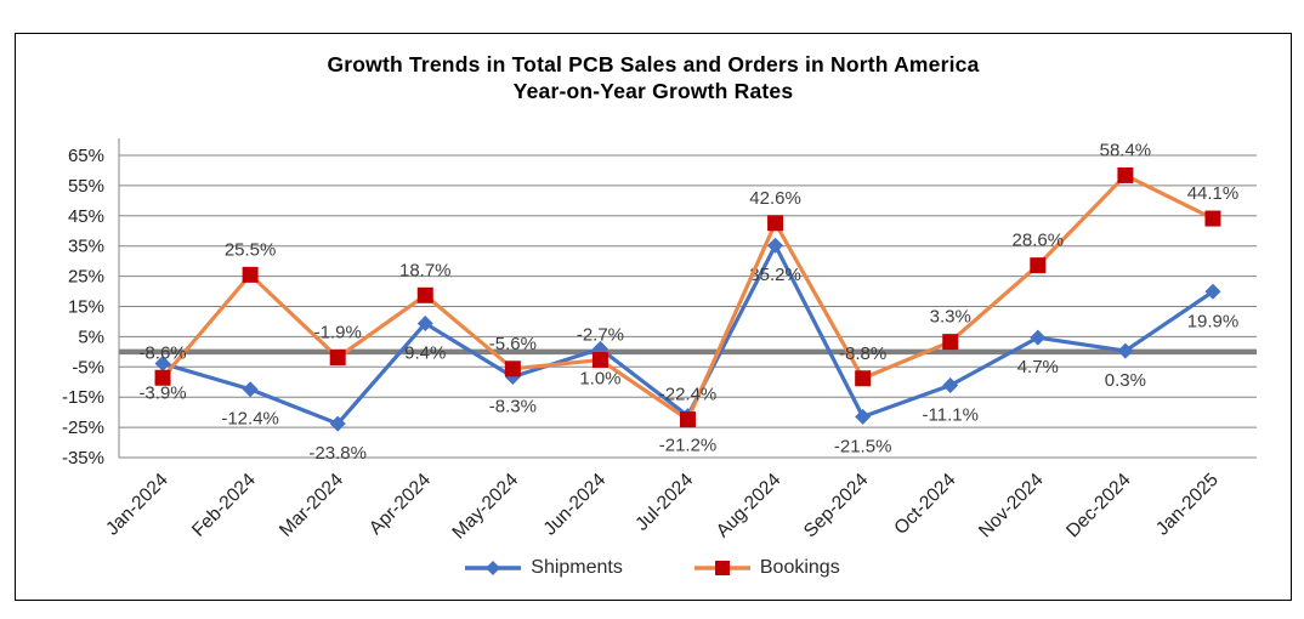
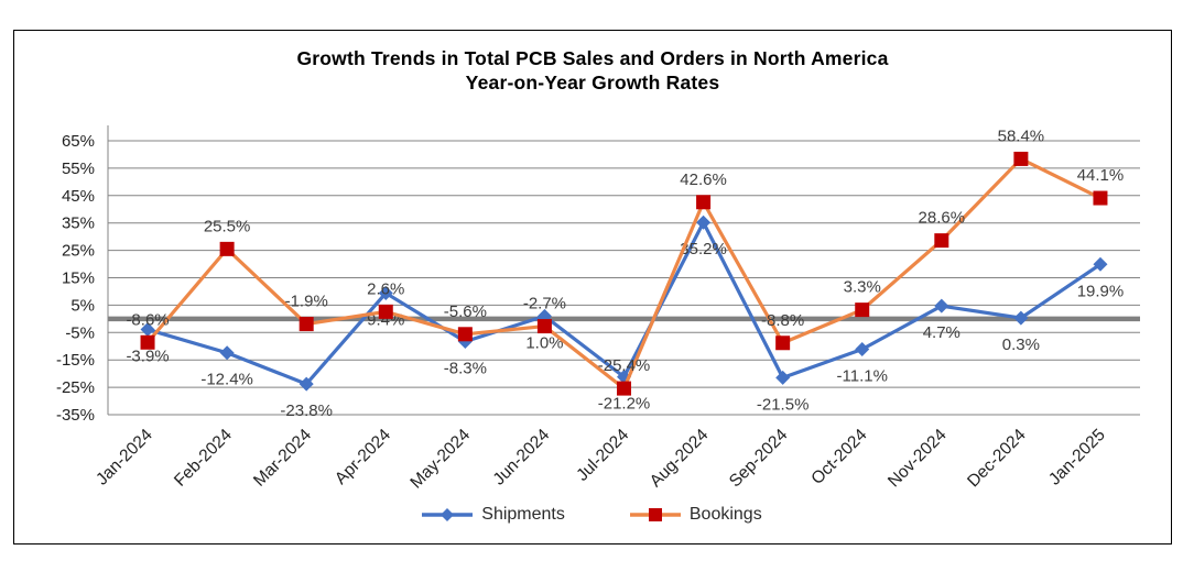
Bookings/Apr-2024: 18.7% -> 2.6%
Bookings/Jul-2024: -22.4% -> -25.4%
